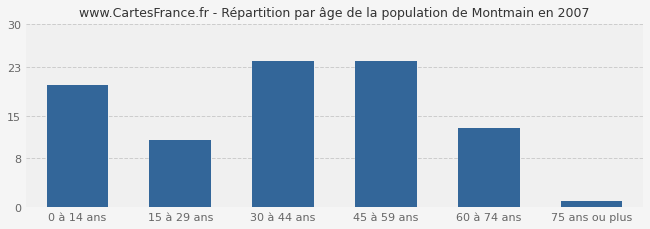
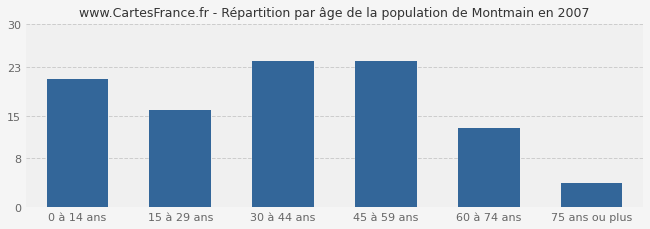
0 à 14 ans: 20 -> 21
15 à 29 ans: 11 -> 16
75 ans ou plus: 1 -> 4
